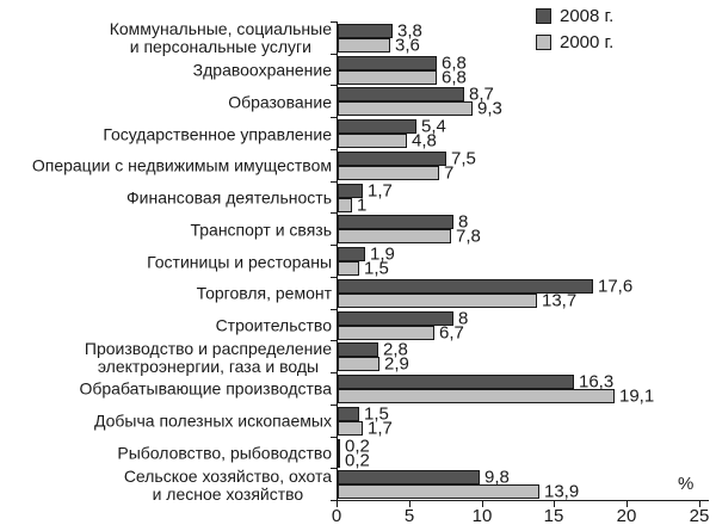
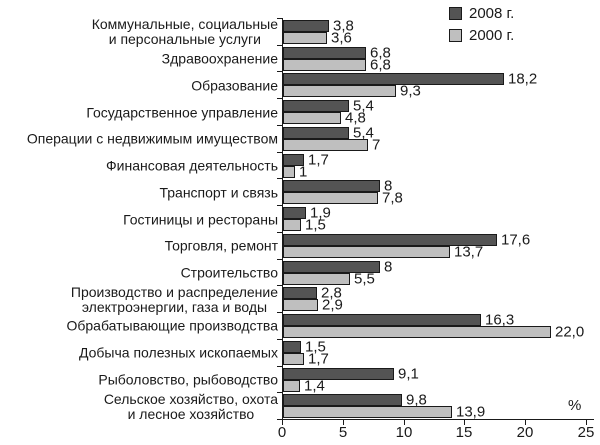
2008 г./Образование: 8,7 -> 18,2
2008 г./Операции с недвижимым имуществом: 7,5 -> 5,4
2000 г./Строительство: 6,7 -> 5,5
2000 г./Обрабатывающие производства: 19,1 -> 22,0
2008 г./Рыболовство, рыбоводство: 0,2 -> 9,1
2000 г./Рыболовство, рыбоводство: 0,2 -> 1,4
